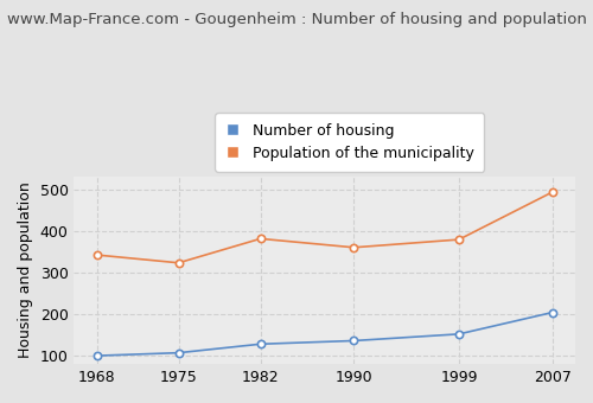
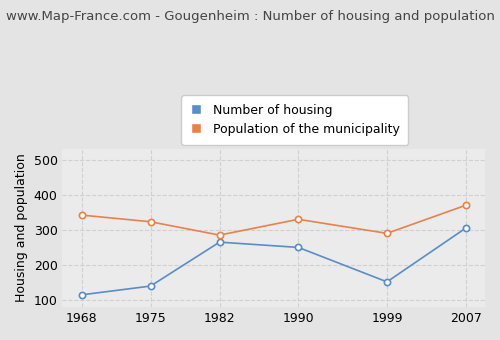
Number of housing/1968: 100 -> 115
Number of housing/1975: 107 -> 140
Number of housing/1982: 128 -> 265
Population of the municipality/1982: 381 -> 285
Number of housing/1990: 136 -> 250
Population of the municipality/1990: 360 -> 330
Population of the municipality/1999: 379 -> 290
Number of housing/2007: 204 -> 305
Population of the municipality/2007: 493 -> 370
